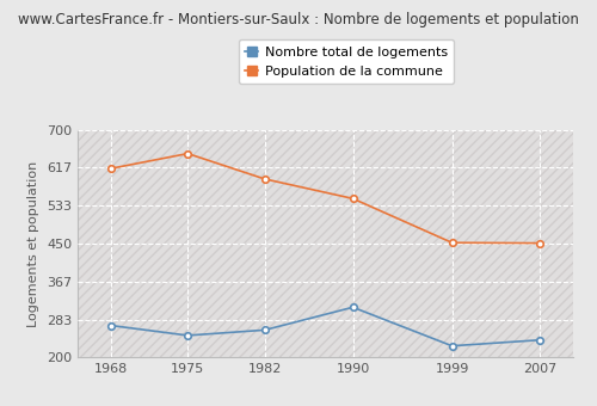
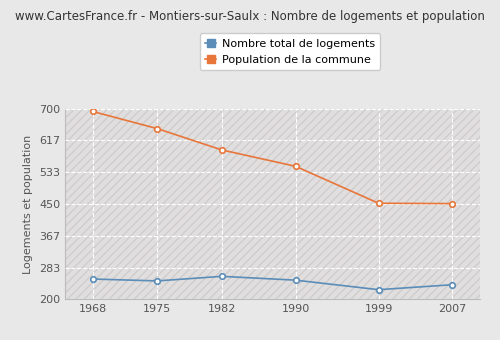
Nombre total de logements/1968: 270 -> 253
Population de la commune/1968: 615 -> 693
Nombre total de logements/1990: 310 -> 250
